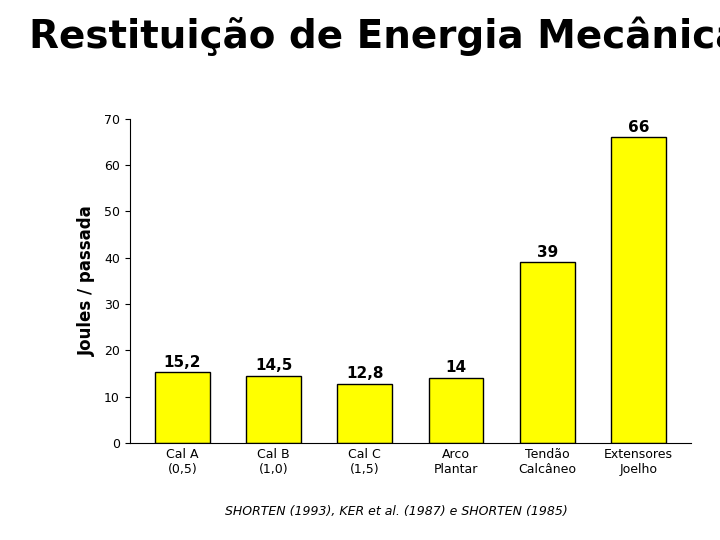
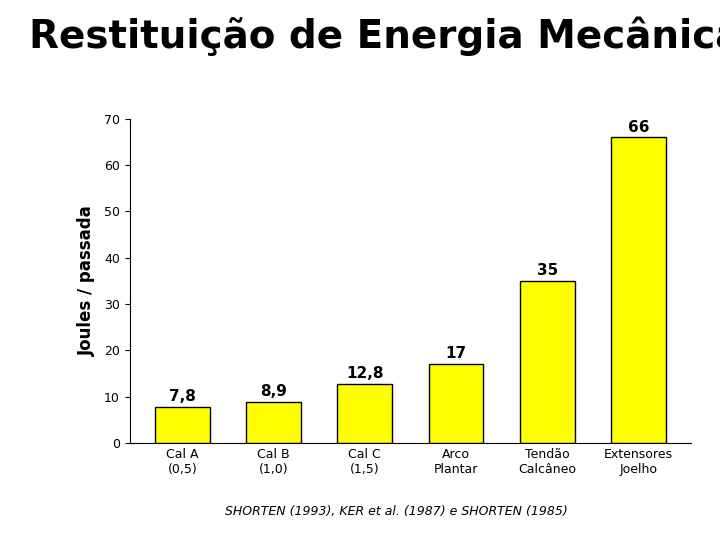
Cal A (0,5): 15,2 -> 7,8
Cal B (1,0): 14,5 -> 8,9
Arco Plantar: 14 -> 17
Tendão Calcâneo: 39 -> 35
